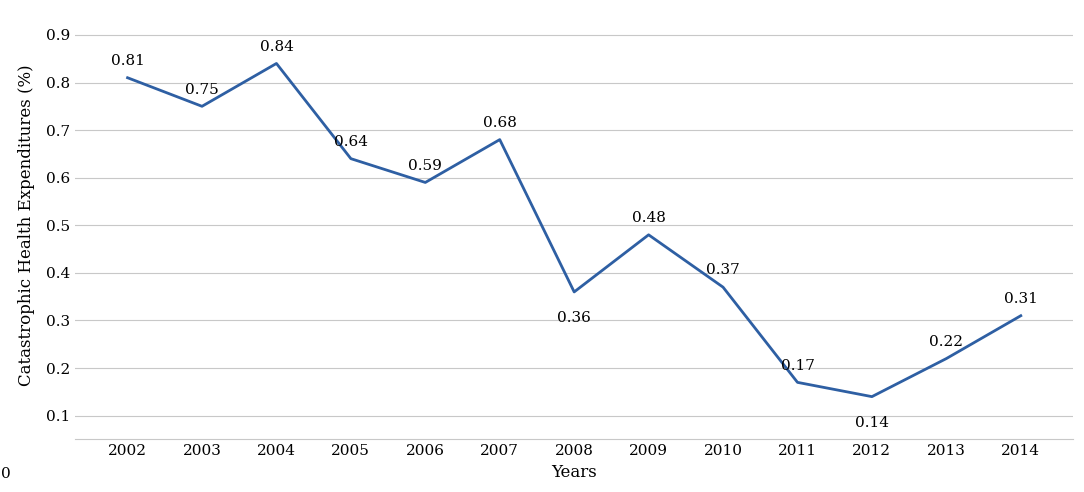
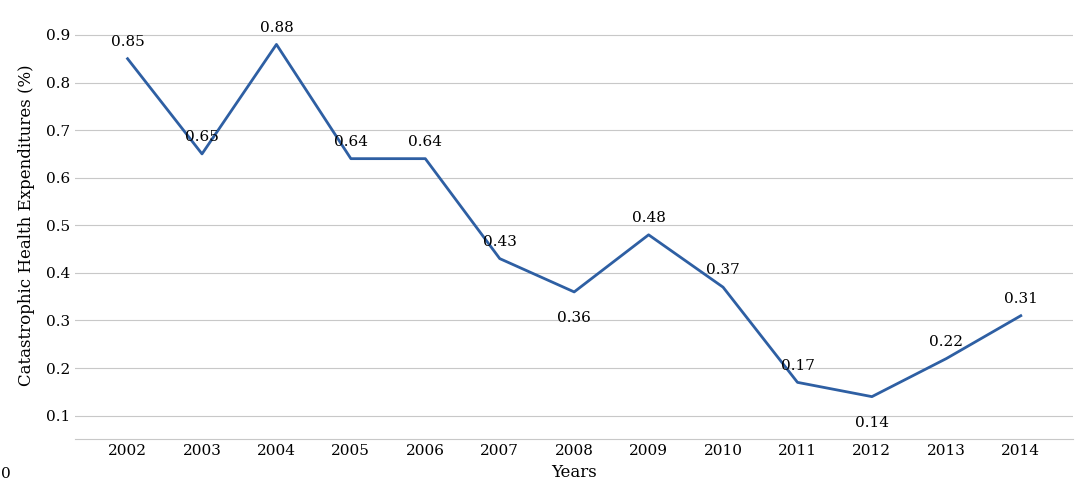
2002: 0.81 -> 0.85
2003: 0.75 -> 0.65
2004: 0.84 -> 0.88
2006: 0.59 -> 0.64
2007: 0.68 -> 0.43
